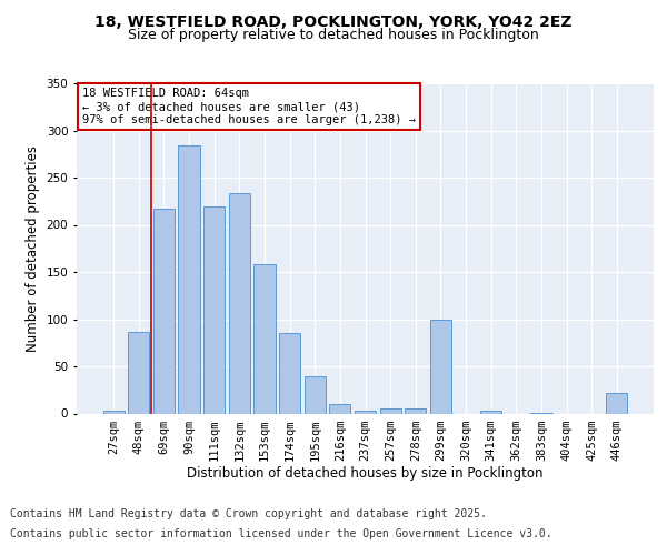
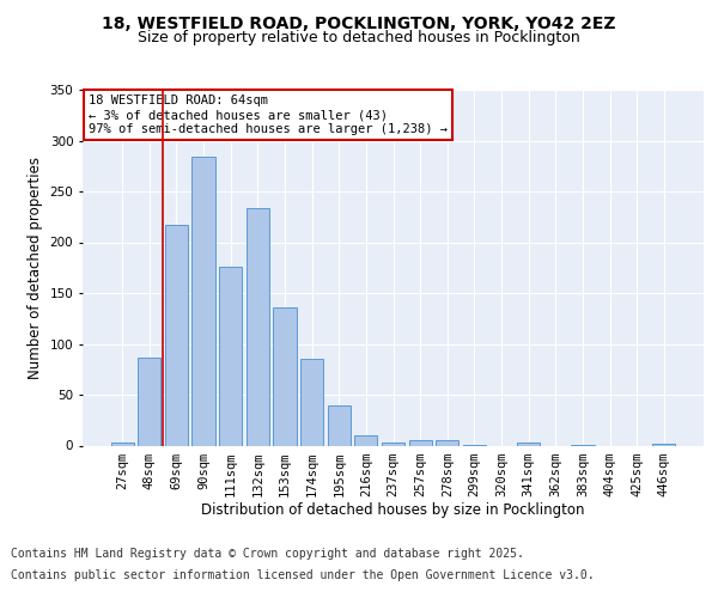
111sqm: 220 -> 176
153sqm: 158 -> 136
299sqm: 100 -> 1
446sqm: 22 -> 2
